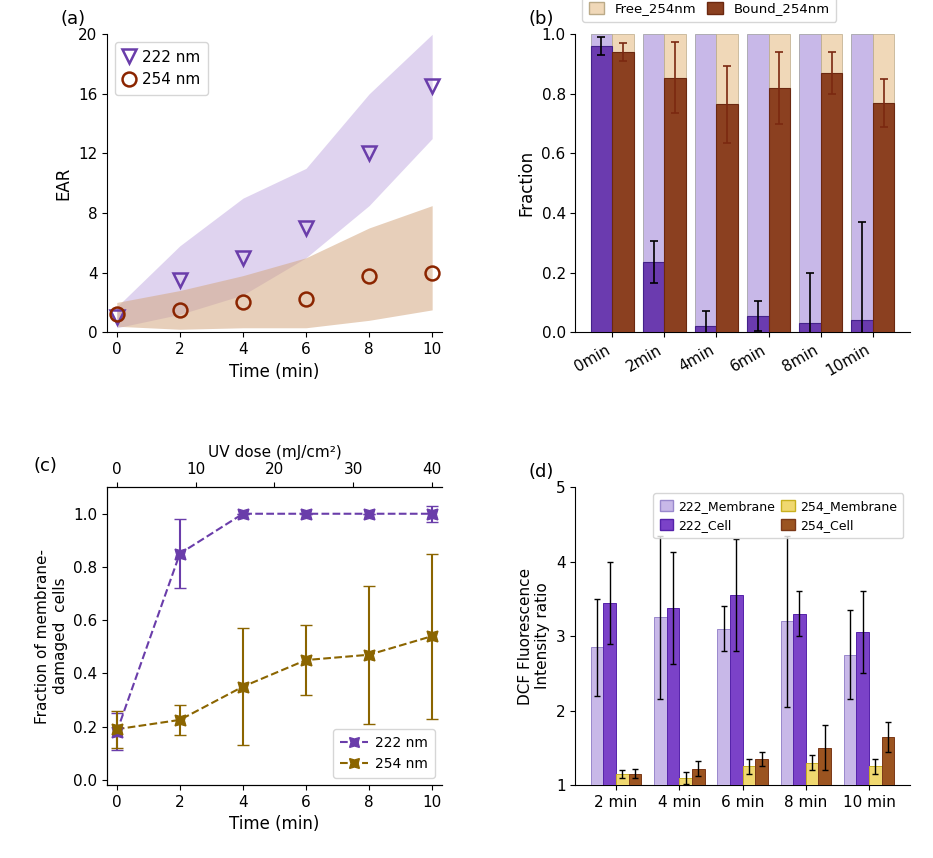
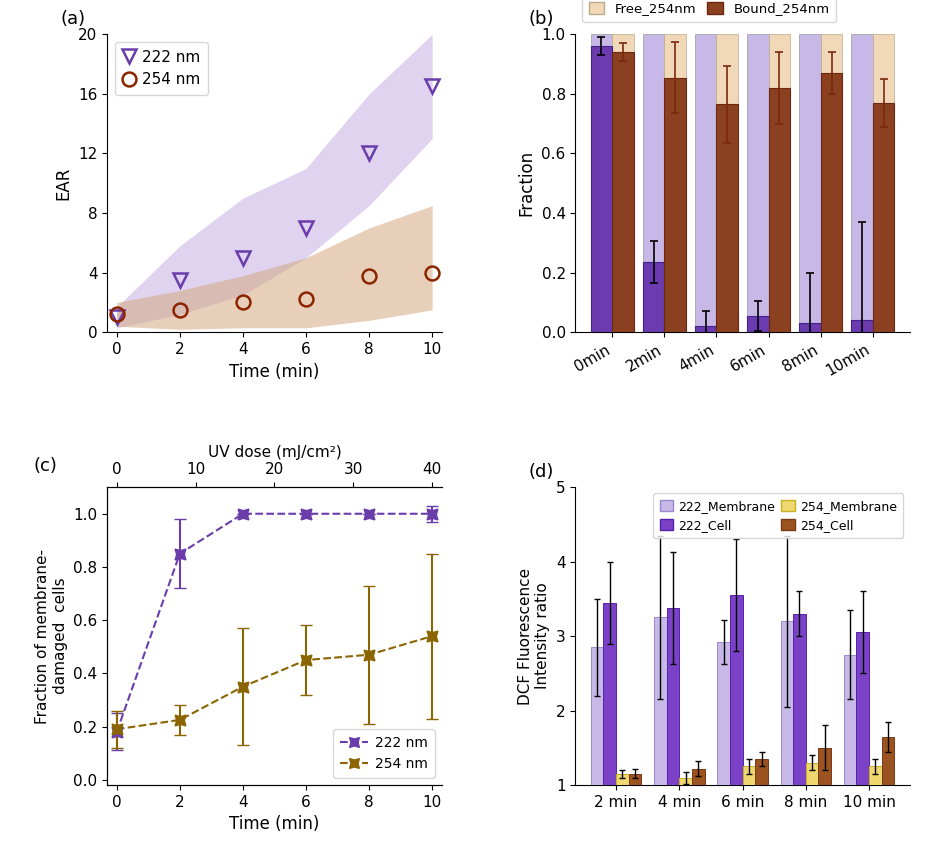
222_Membrane/6 min: 3.10 -> 2.92
